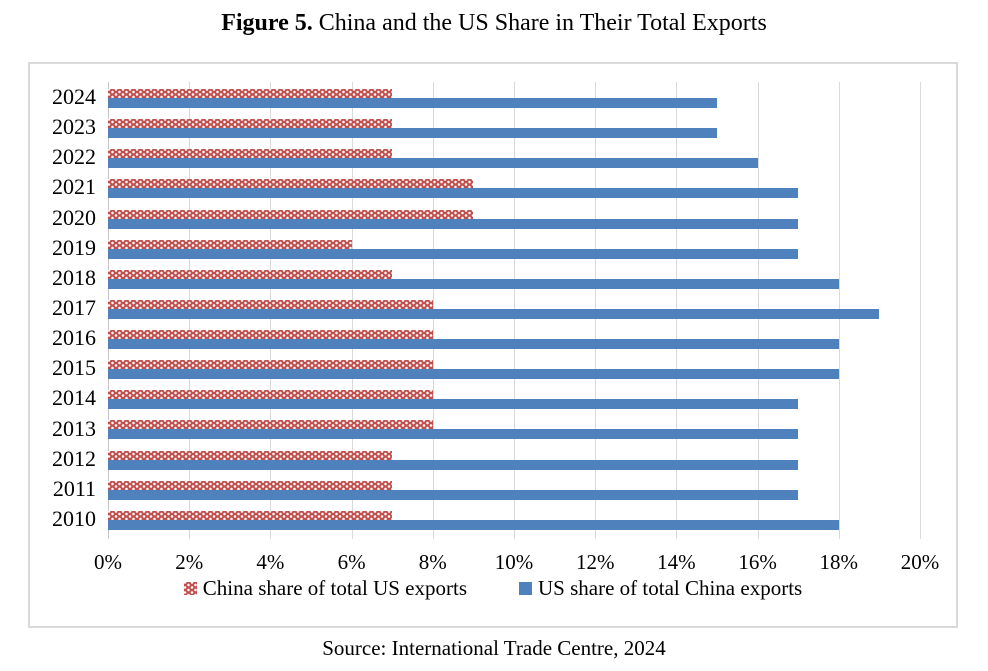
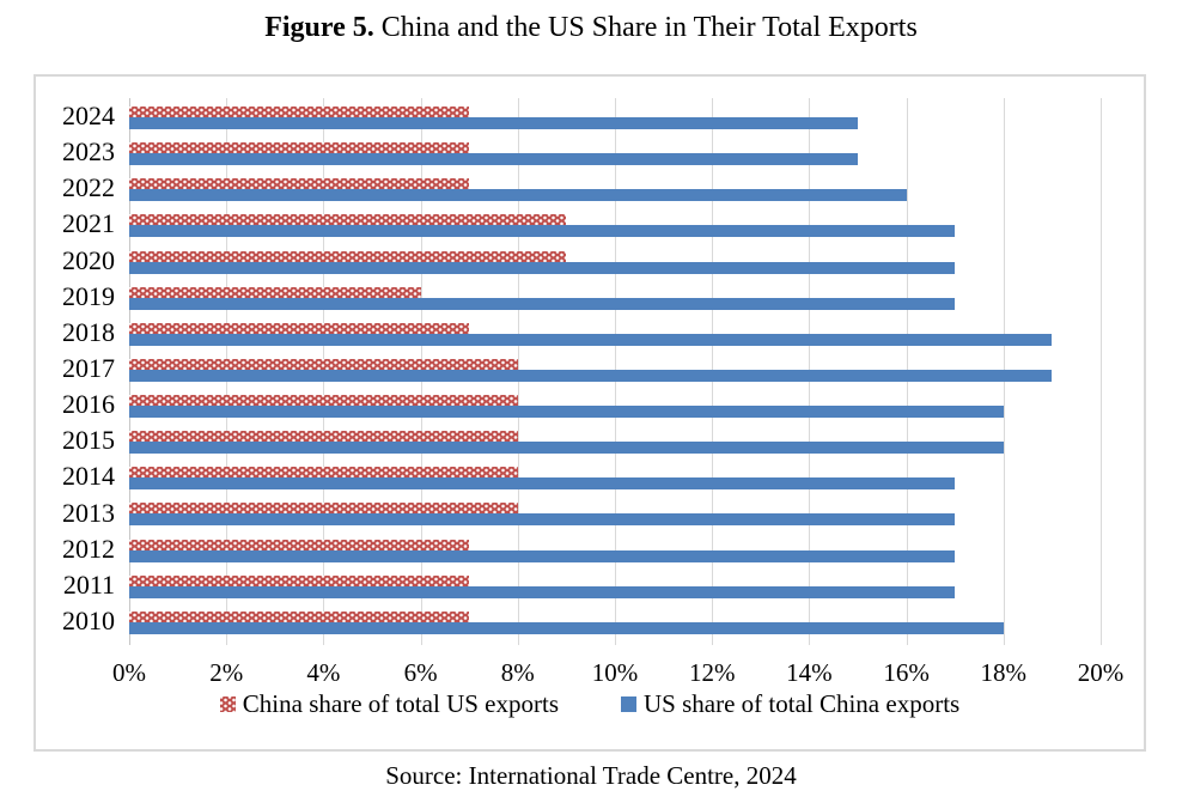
US share of total China exports/2018: 18% -> 19%
